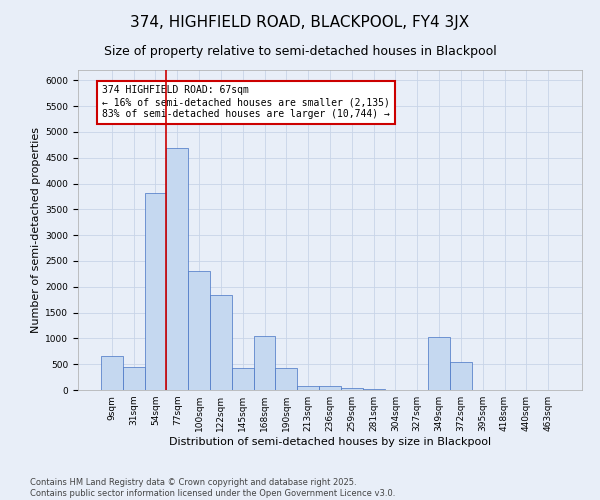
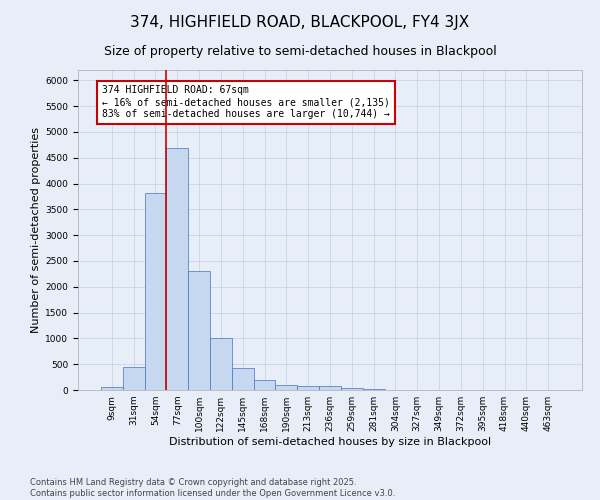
9sqm: 660 -> 50
122sqm: 1840 -> 1000
168sqm: 1040 -> 200
190sqm: 420 -> 100
349sqm: 1020 -> 0
372sqm: 540 -> 0
